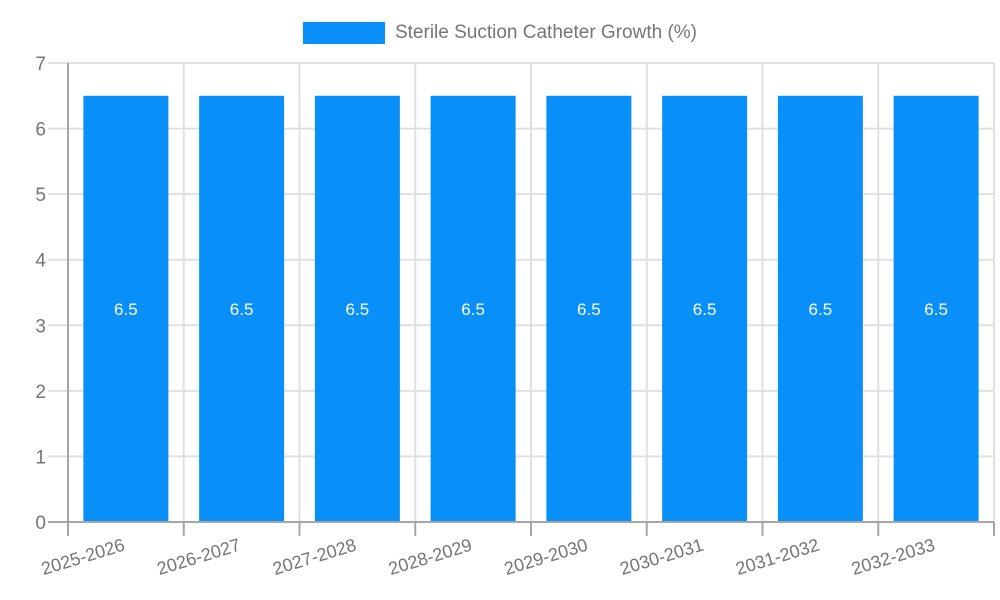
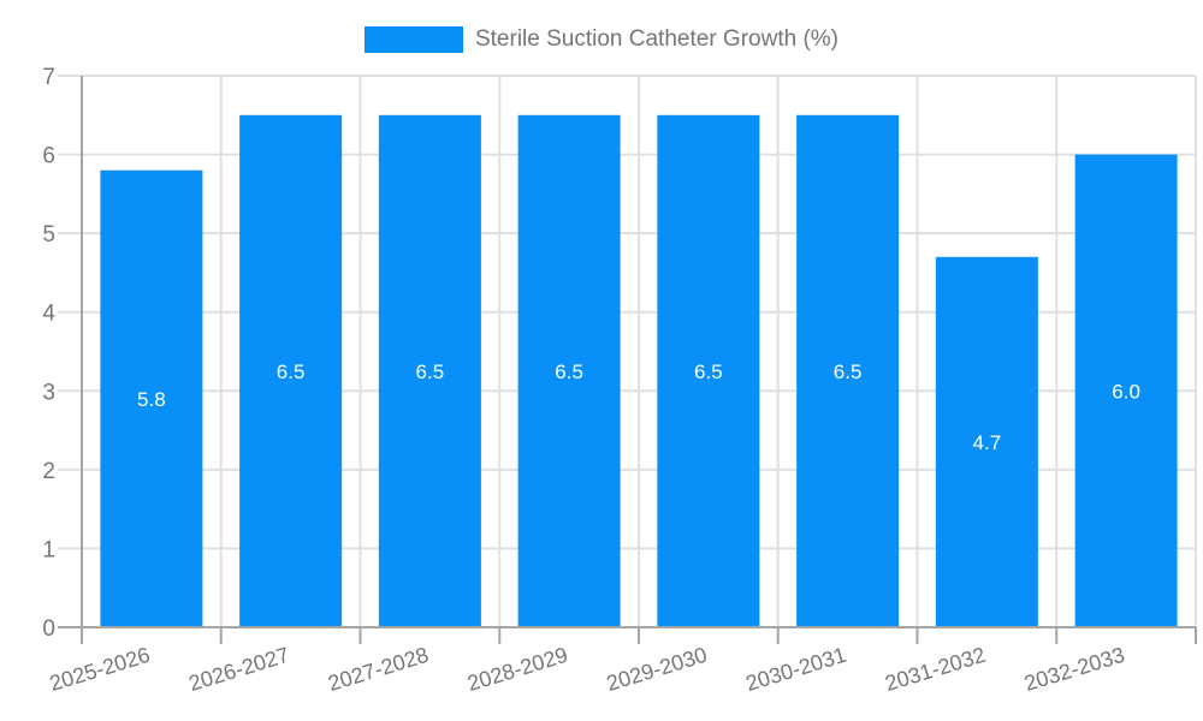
2025-2026: 6.5 -> 5.8
2031-2032: 6.5 -> 4.7
2032-2033: 6.5 -> 6.0
